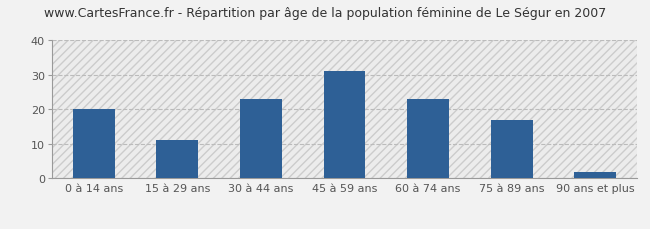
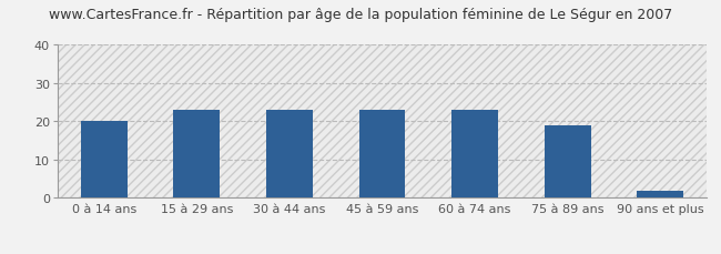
15 à 29 ans: 11 -> 23
45 à 59 ans: 31 -> 23
75 à 89 ans: 17 -> 19
